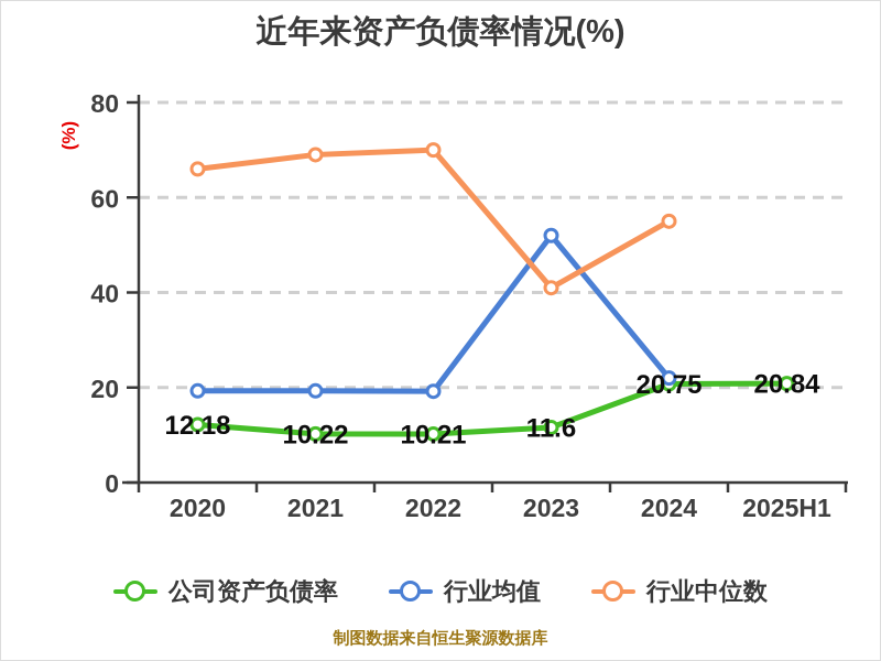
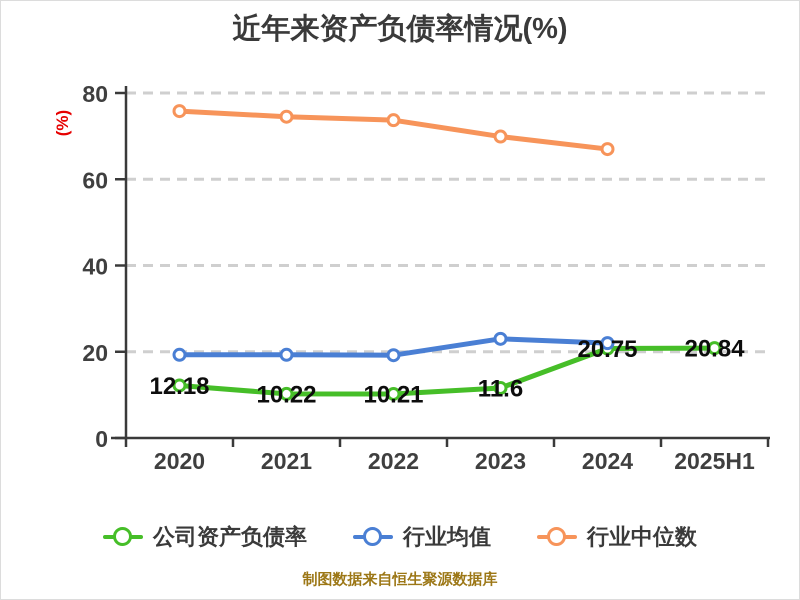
行业中位数/2020: 66 -> 76
行业中位数/2021: 69 -> 74
行业中位数/2022: 70 -> 74
行业均值/2023: 52 -> 23
行业中位数/2023: 41 -> 70
行业中位数/2024: 55 -> 67
